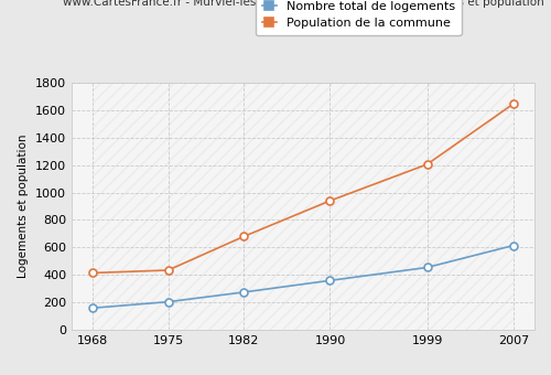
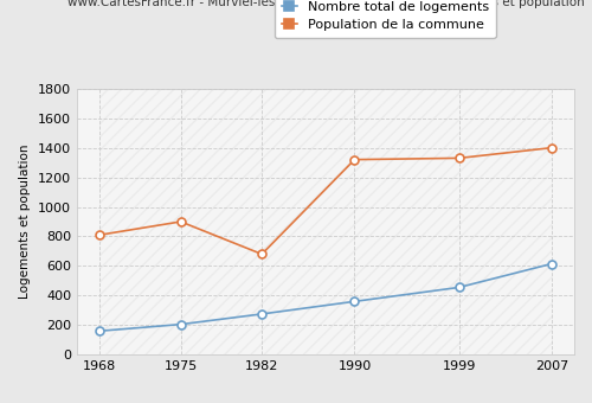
Population de la commune/1968: 420 -> 810
Population de la commune/1975: 440 -> 900
Population de la commune/1990: 940 -> 1320
Population de la commune/1999: 1200 -> 1330
Population de la commune/2007: 1640 -> 1400
